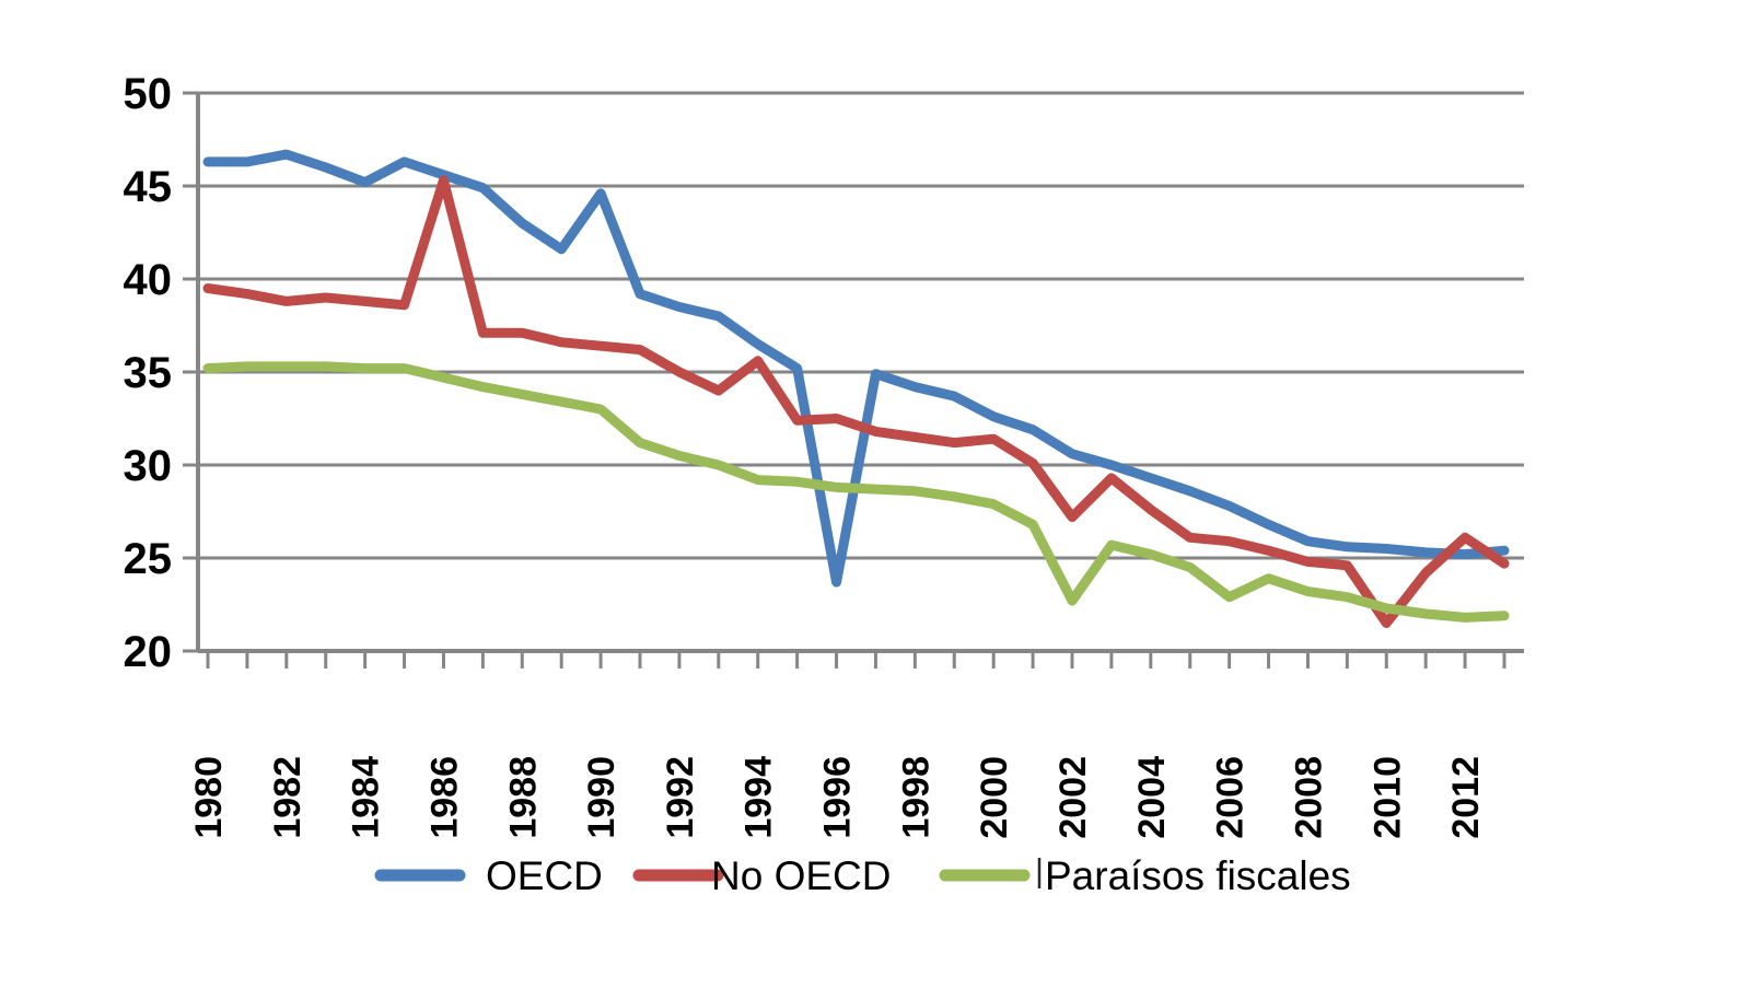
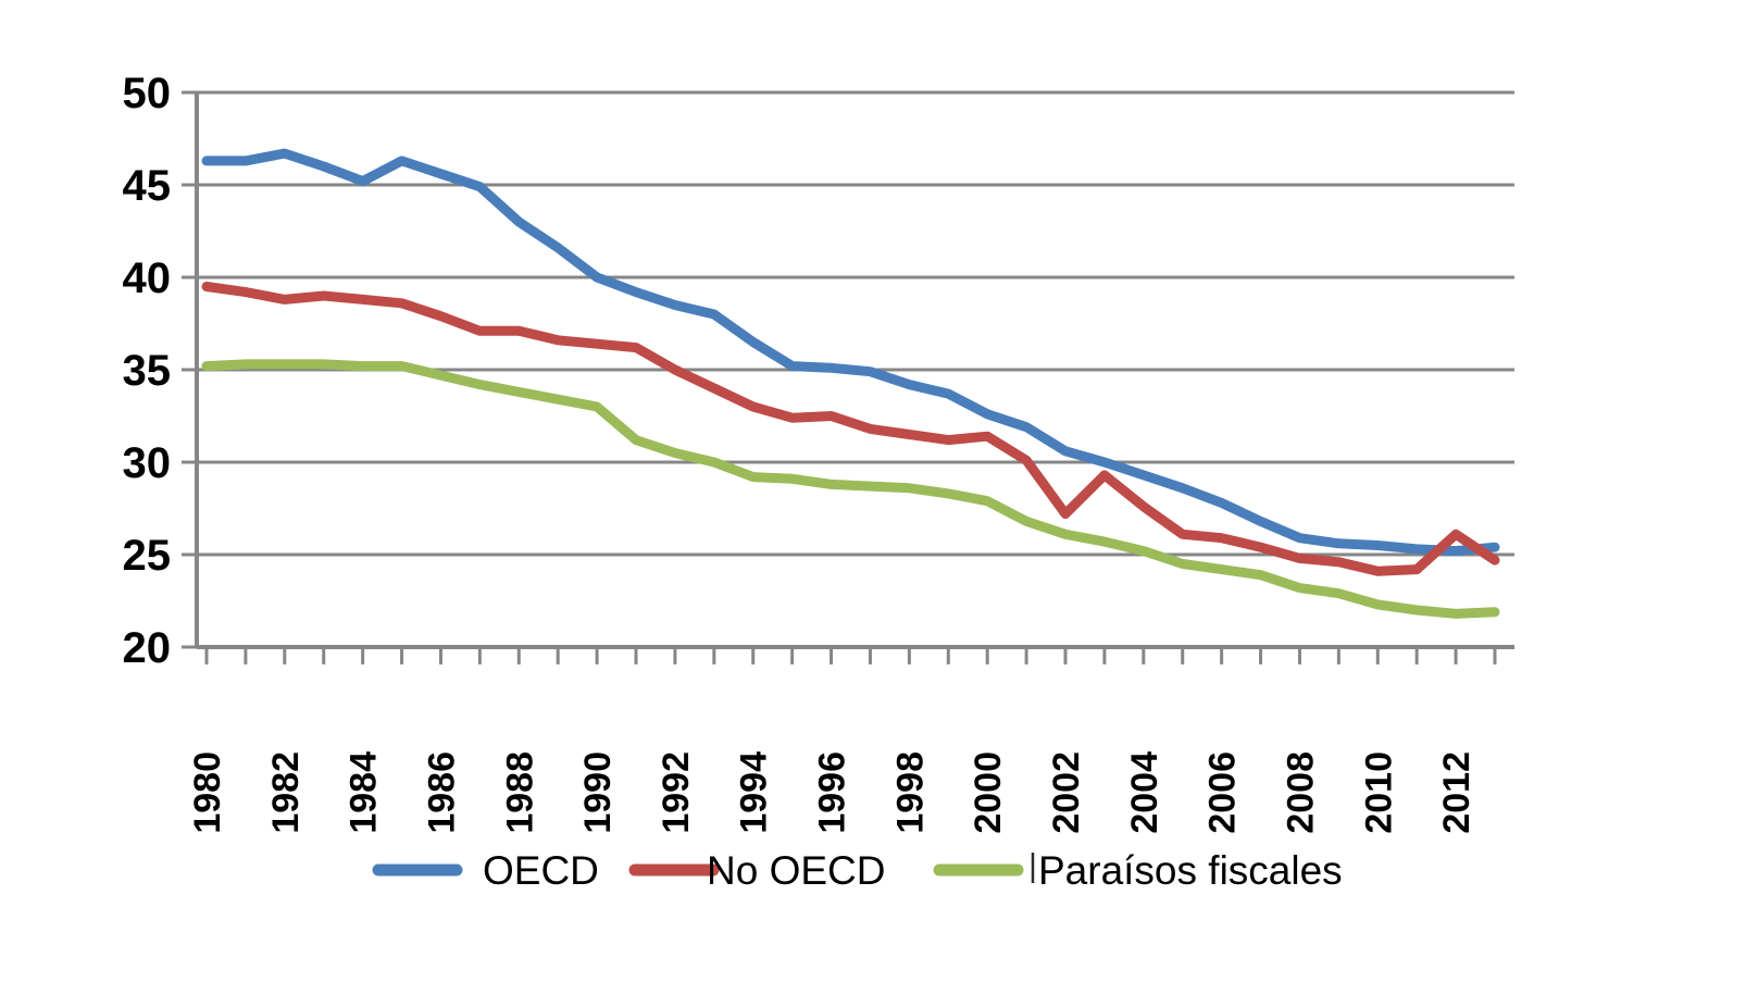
No OECD/1986: 45.3 -> 37.9
OECD/1990: 44.6 -> 40.0
No OECD/1994: 35.6 -> 33.0
OECD/1996: 23.7 -> 35.1
Paraísos fiscales/2002: 22.7 -> 26.1
Paraísos fiscales/2006: 22.9 -> 24.2
No OECD/2010: 21.5 -> 24.1
